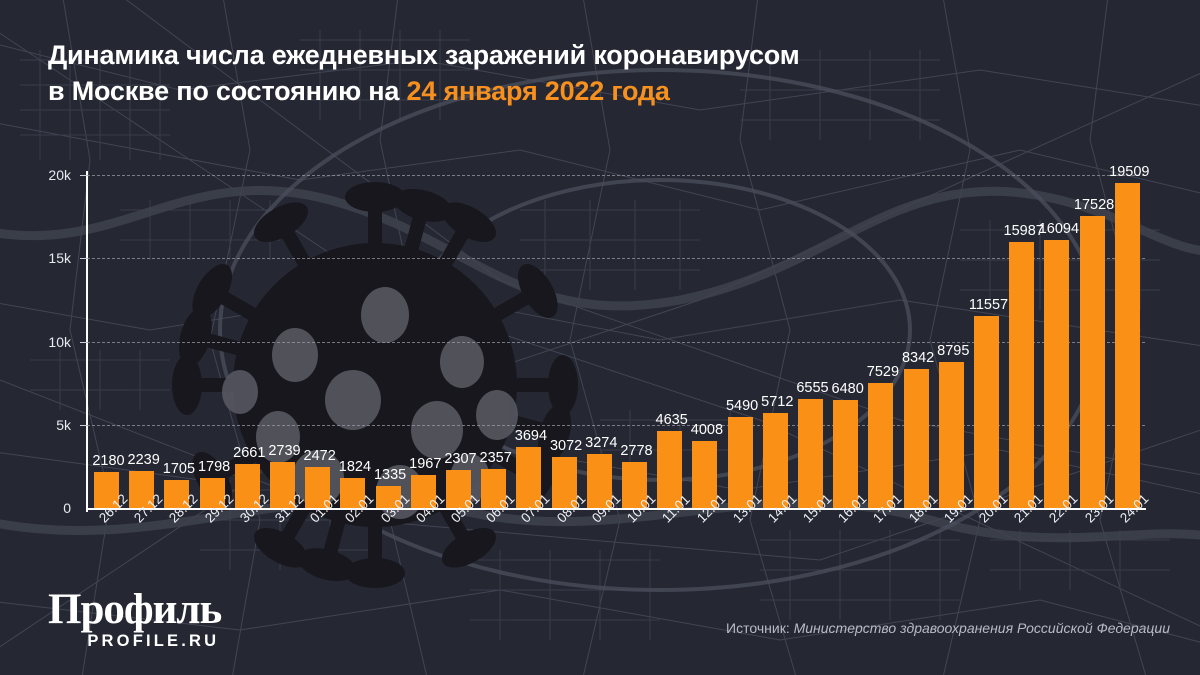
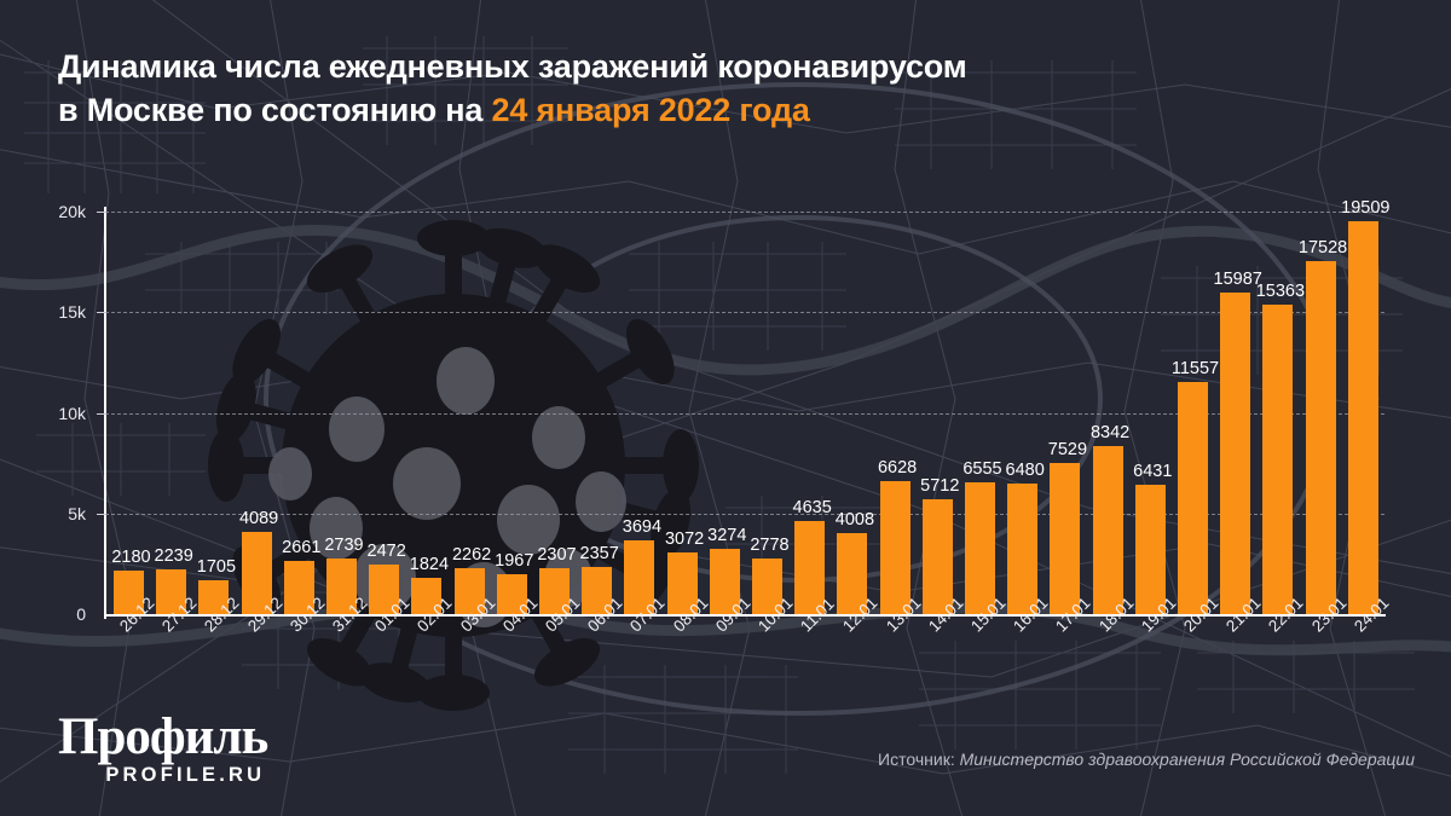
29.12: 1798 -> 4089
03.01: 1335 -> 2262
13.01: 5490 -> 6628
19.01: 8795 -> 6431
22.01: 16094 -> 15363
